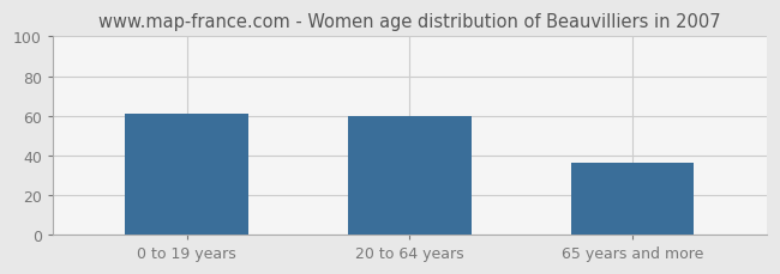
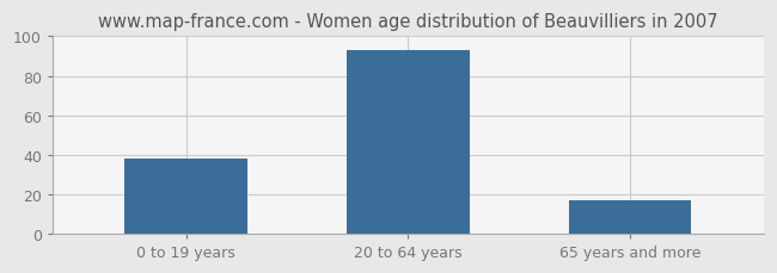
0 to 19 years: 61 -> 38
20 to 64 years: 60 -> 93
65 years and more: 36 -> 17
